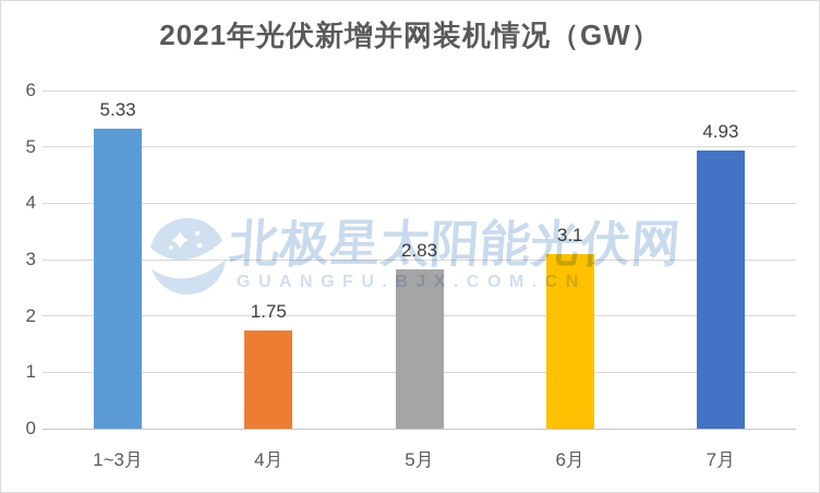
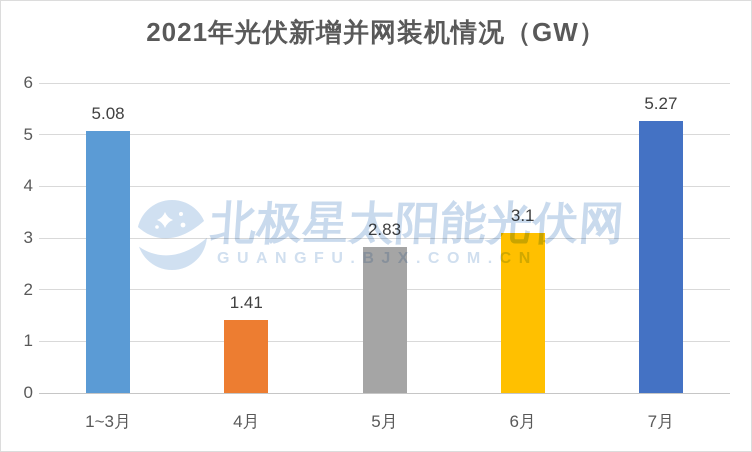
1~3月: 5.33 -> 5.08
4月: 1.75 -> 1.41
7月: 4.93 -> 5.27
